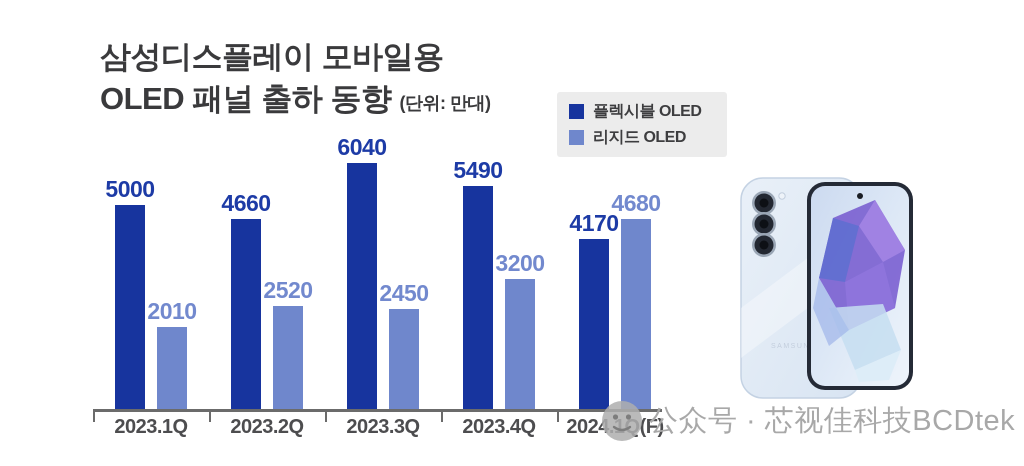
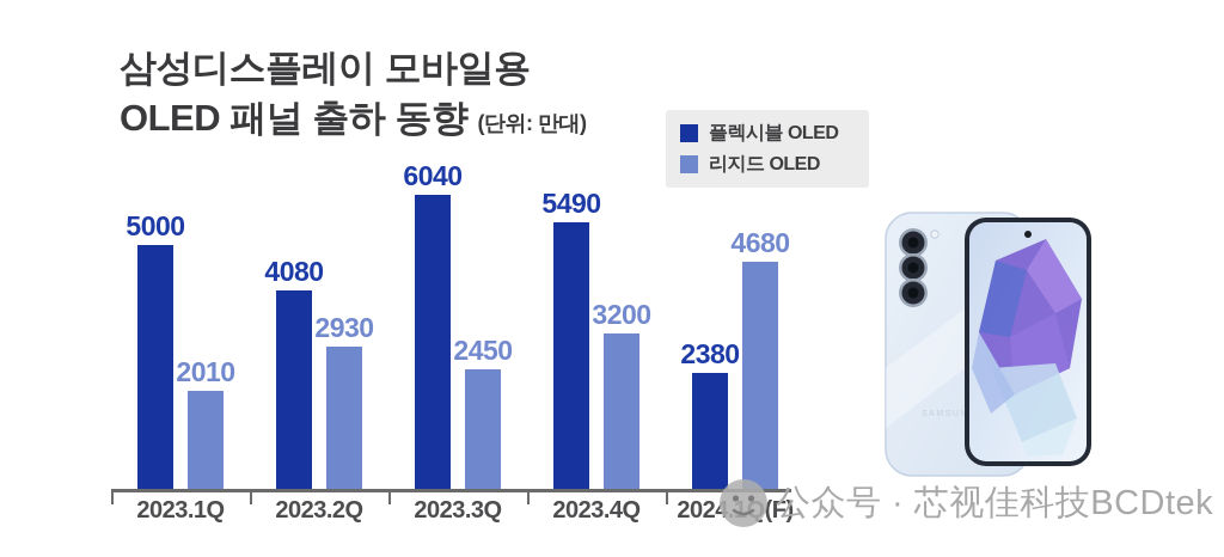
플렉시블 OLED/2023.2Q: 4660 -> 4080
리지드 OLED/2023.2Q: 2520 -> 2930
플렉시블 OLED/2024.1Q(F): 4170 -> 2380
